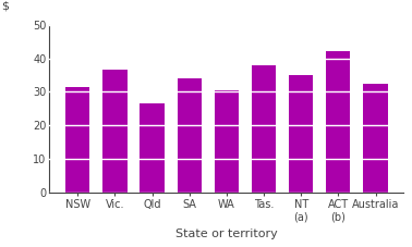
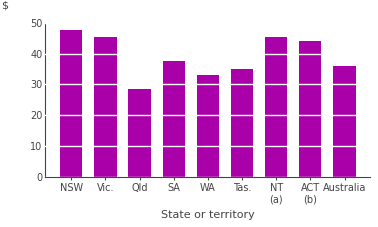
NSW: 31.5 -> 47.5
Vic.: 36.5 -> 45.5
Qld: 26.5 -> 28.5
SA: 34.0 -> 37.5
WA: 30.5 -> 33.0
Tas.: 38.0 -> 35.0
NT (a): 35.0 -> 45.5
ACT (b): 42.0 -> 44.0
Australia: 32.5 -> 36.0
